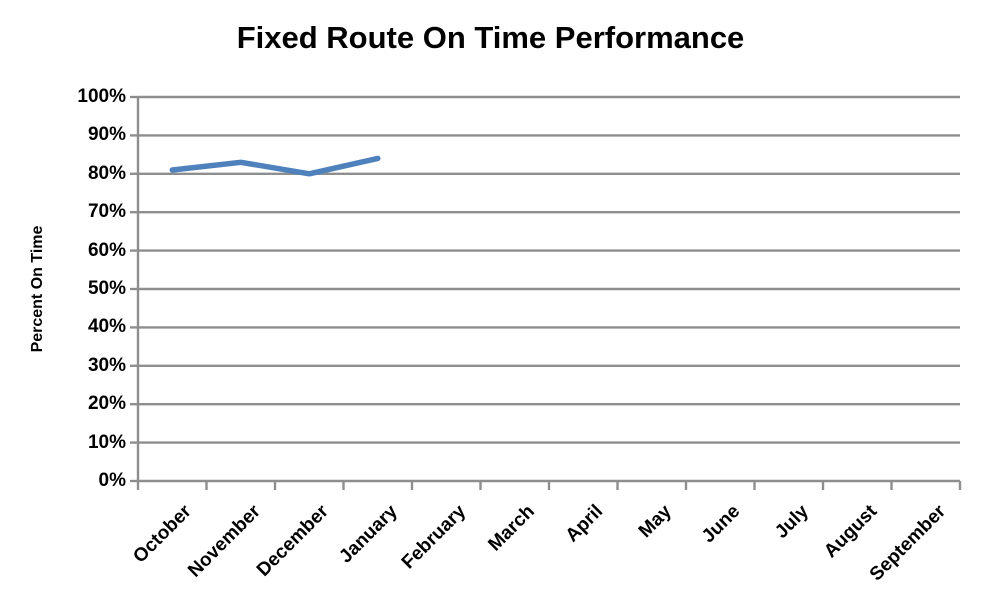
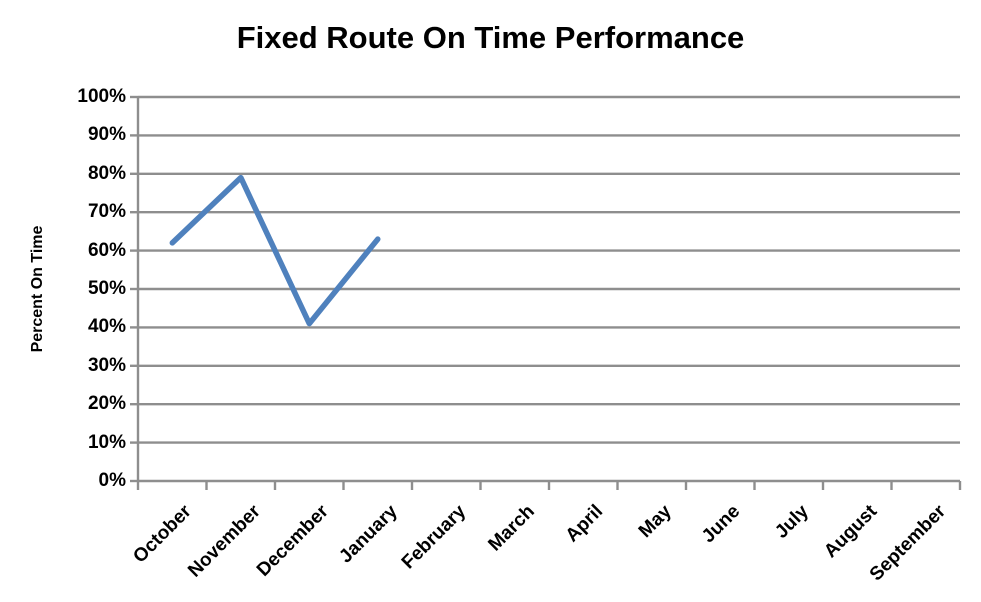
October: 81% -> 62%
November: 83% -> 79%
December: 80% -> 41%
January: 84% -> 63%
